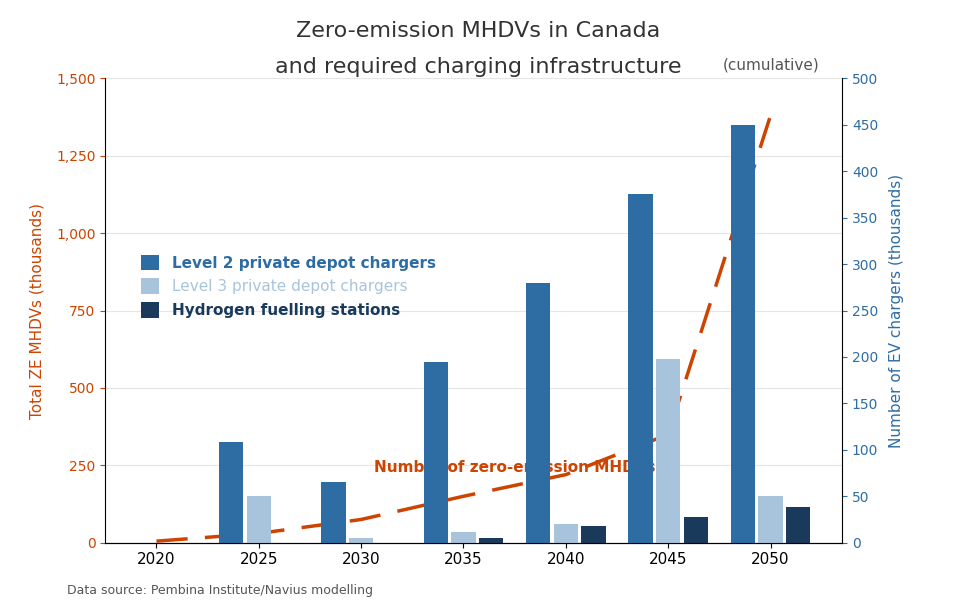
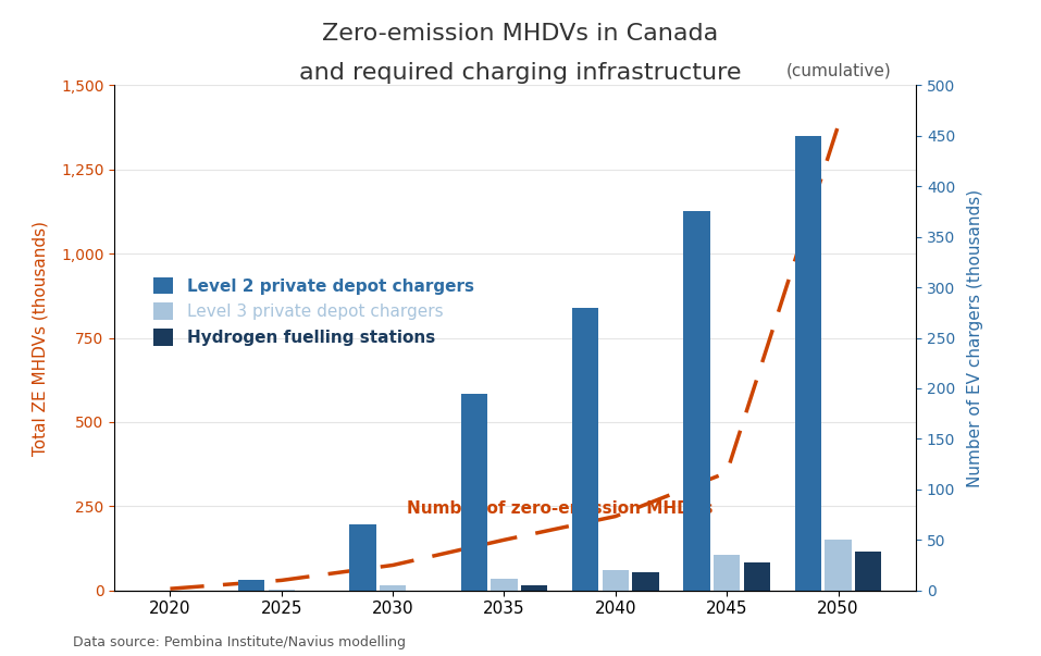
Level 2 private depot chargers/2025: 108 -> 10
Level 3 private depot chargers/2025: 50 -> 1
Level 3 private depot chargers/2045: 198 -> 35
